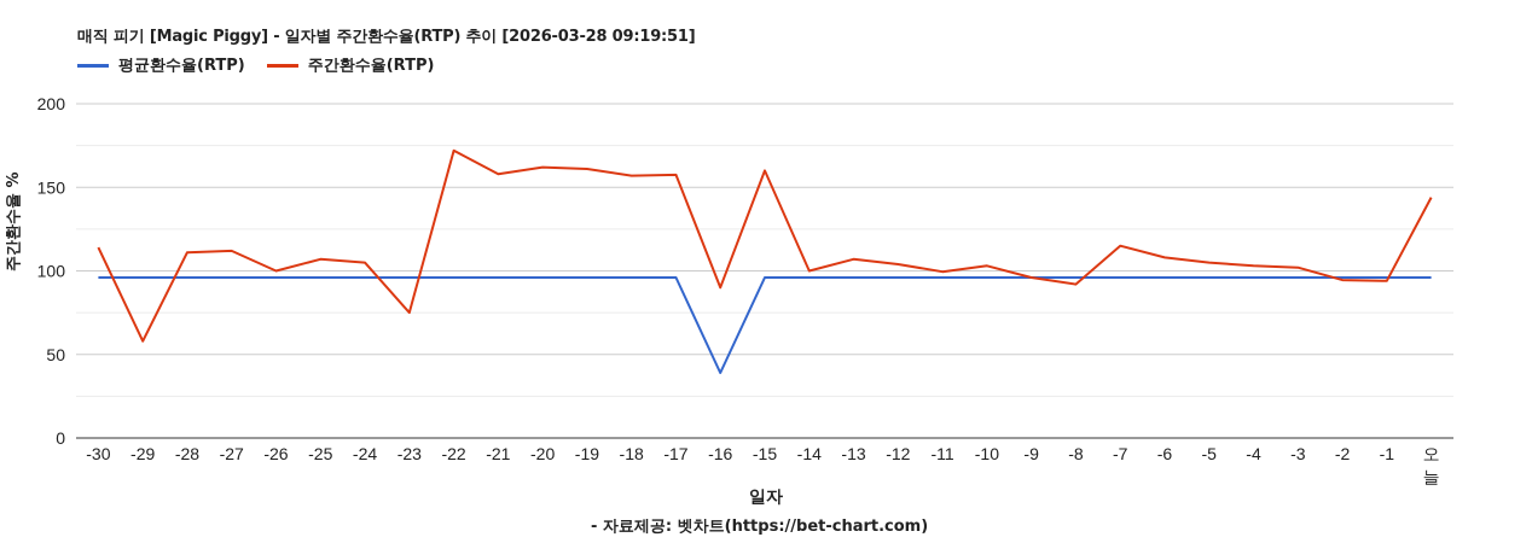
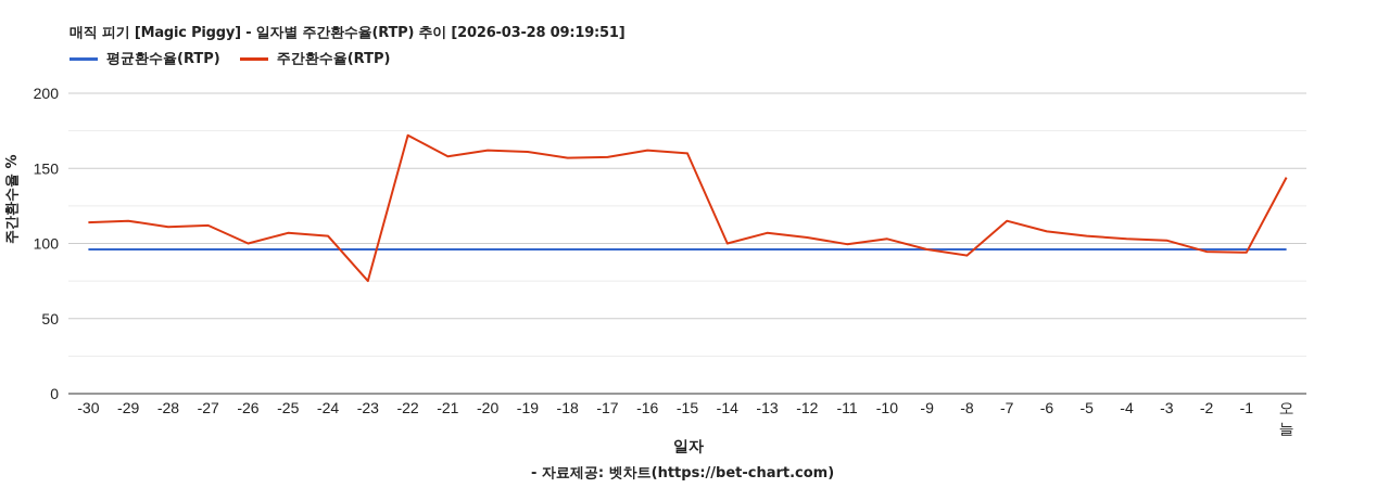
주간환수율(RTP)/-29: 58 -> 115
평균환수율(RTP)/-16: 39 -> 96
주간환수율(RTP)/-16: 90 -> 162
